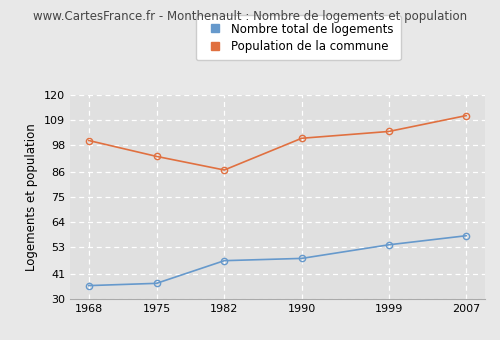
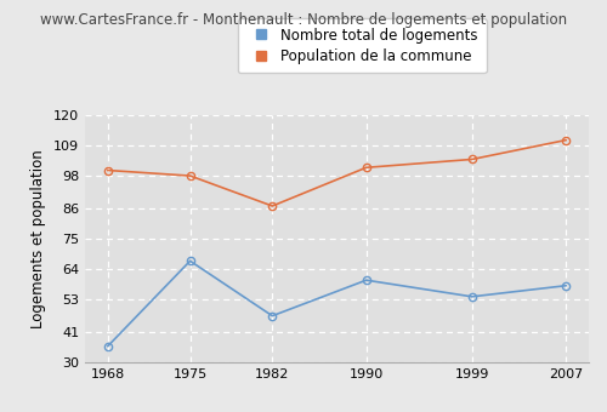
Nombre total de logements/1975: 37 -> 67
Population de la commune/1975: 93 -> 98
Nombre total de logements/1990: 48 -> 60
